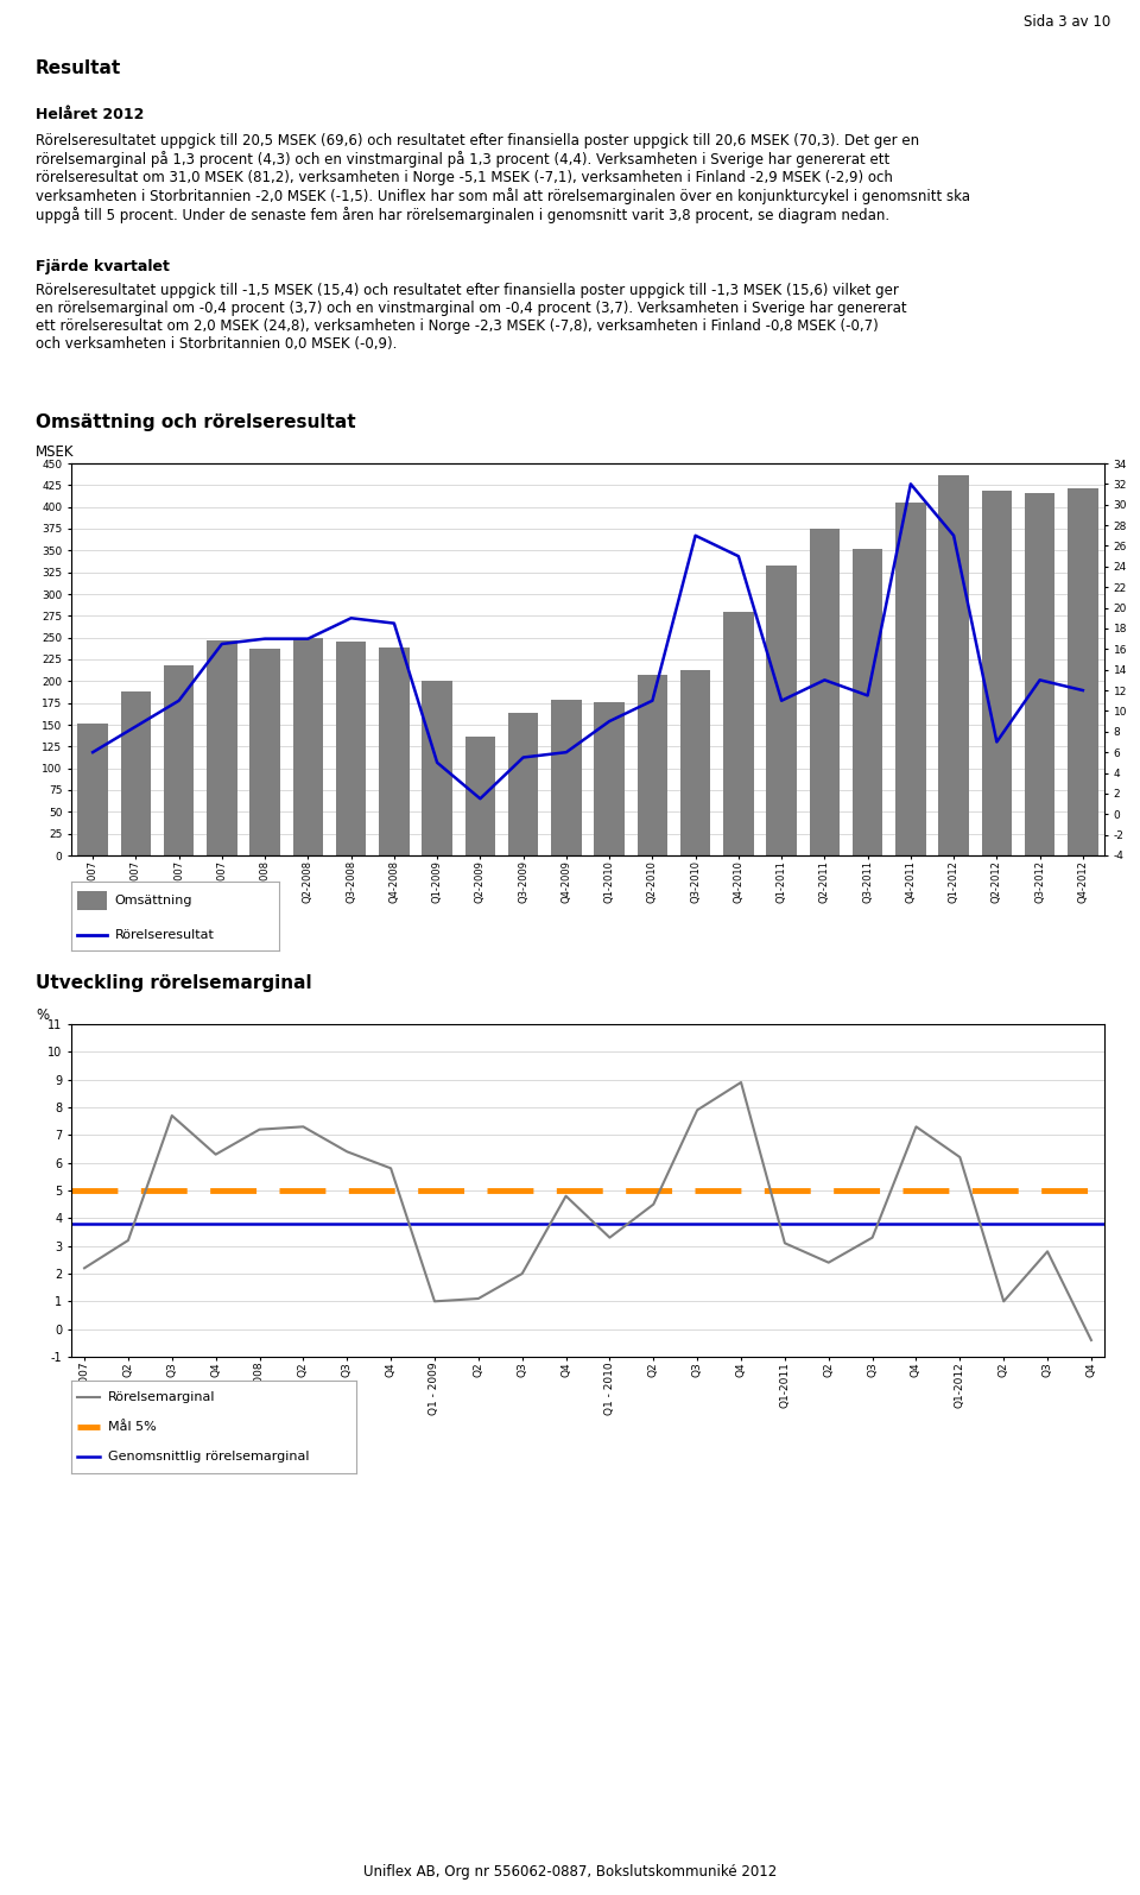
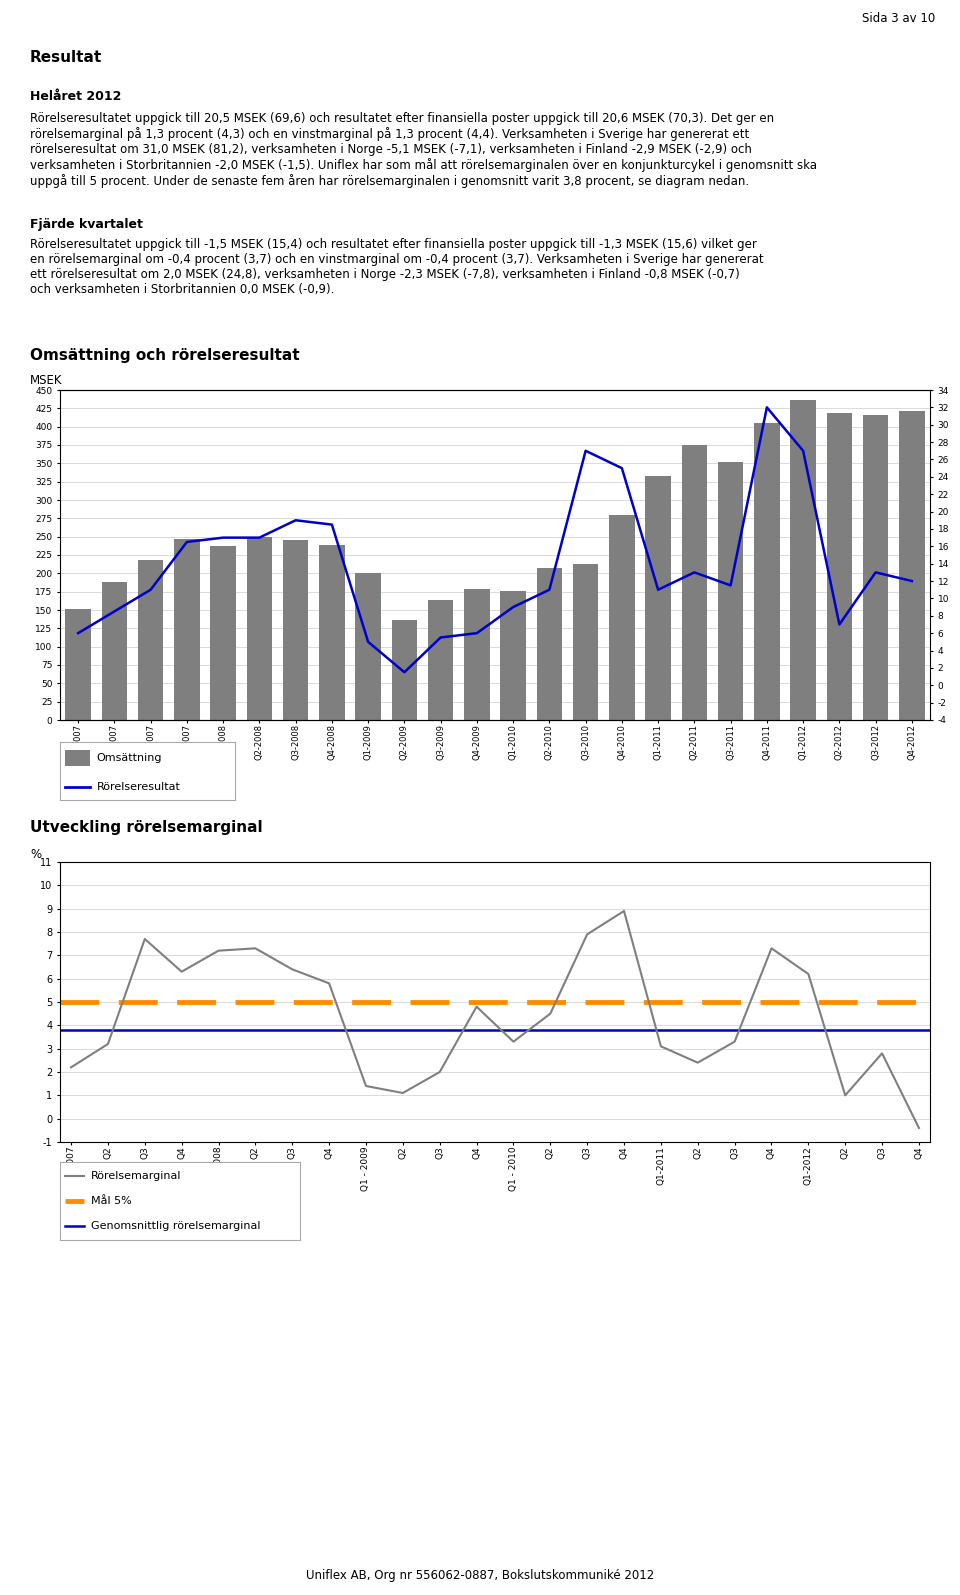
Q1 - 2009: 1.0 -> 1.4
